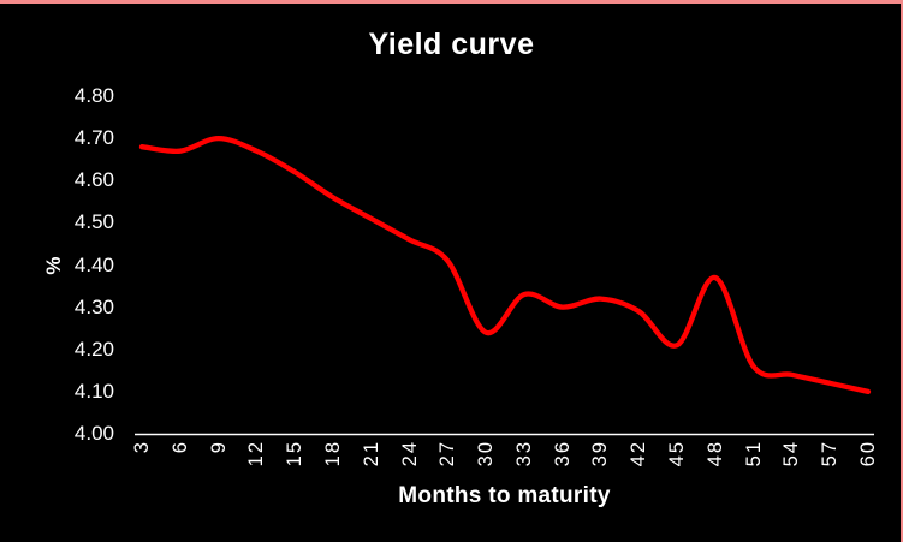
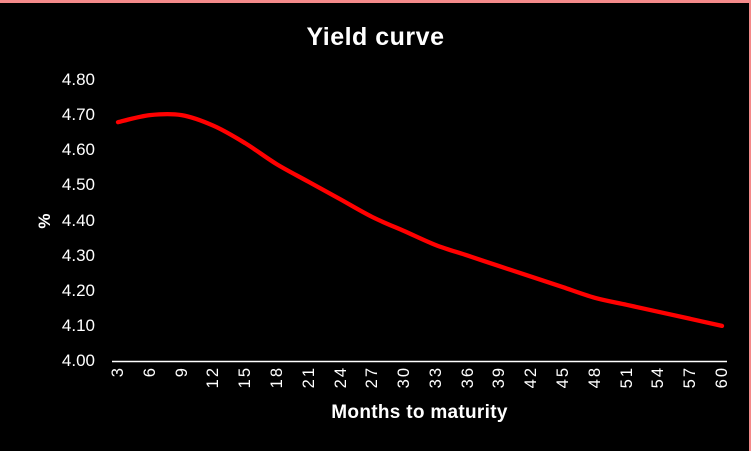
6: 4.67 -> 4.70
30: 4.24 -> 4.37
39: 4.32 -> 4.27
42: 4.29 -> 4.24
48: 4.37 -> 4.18
